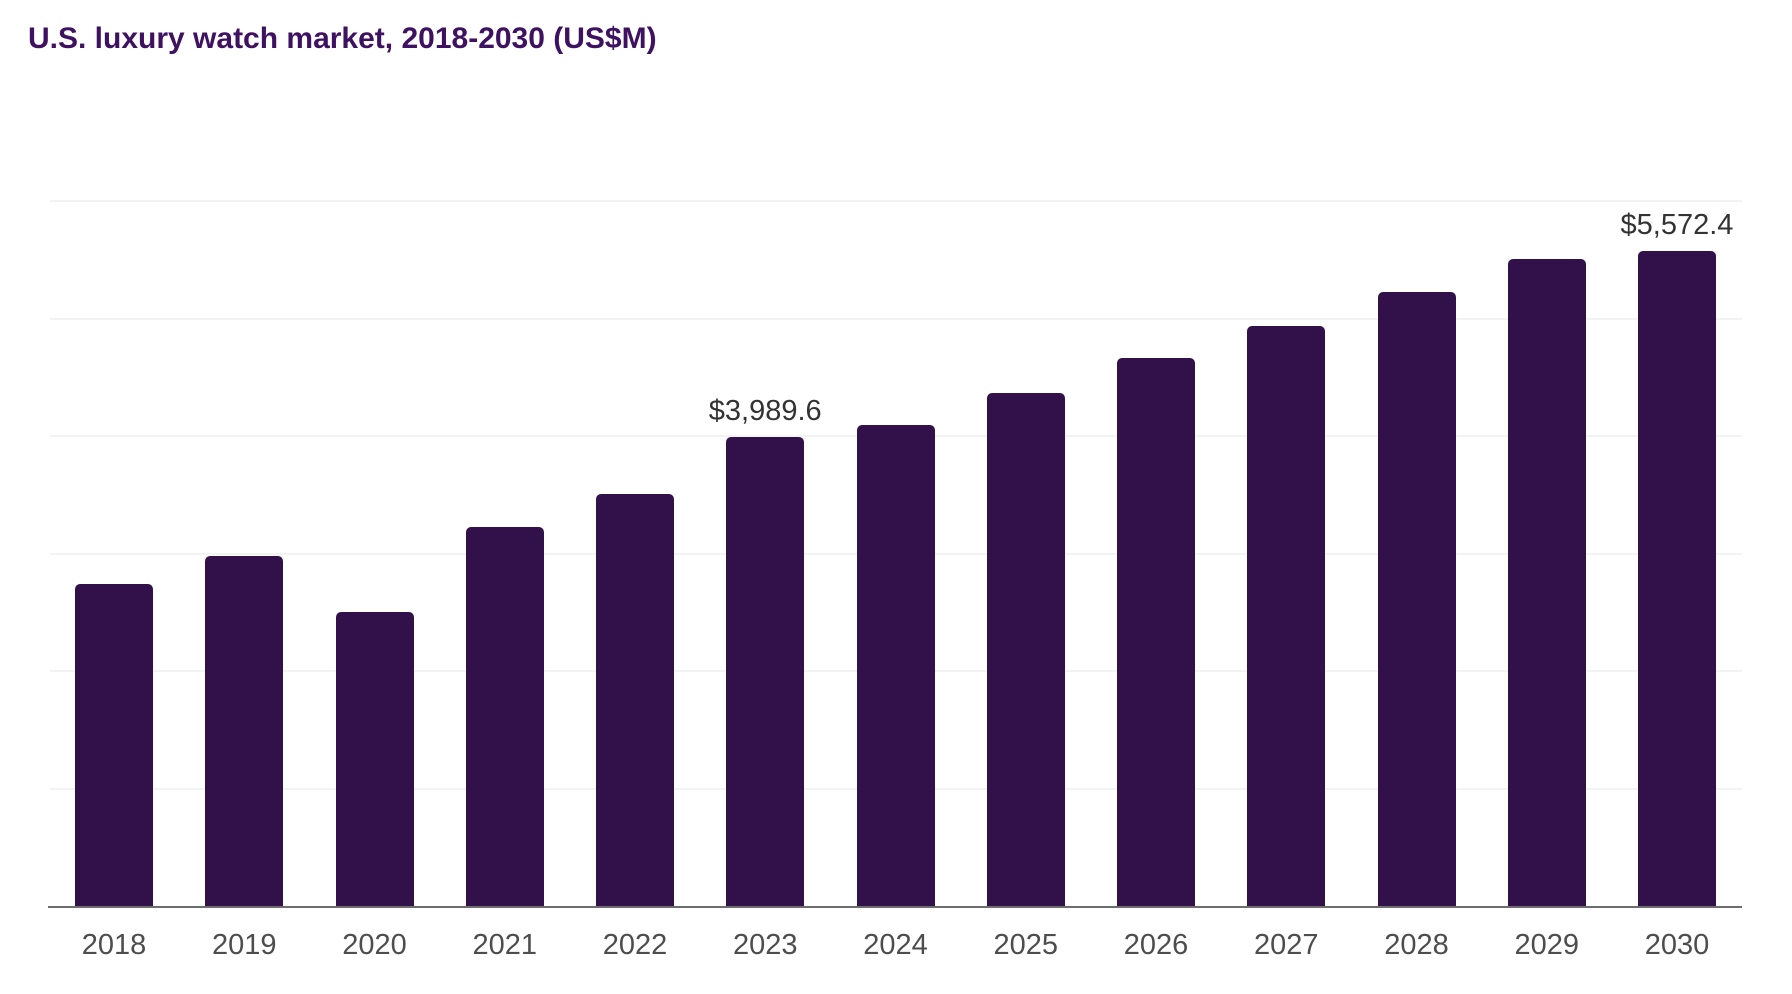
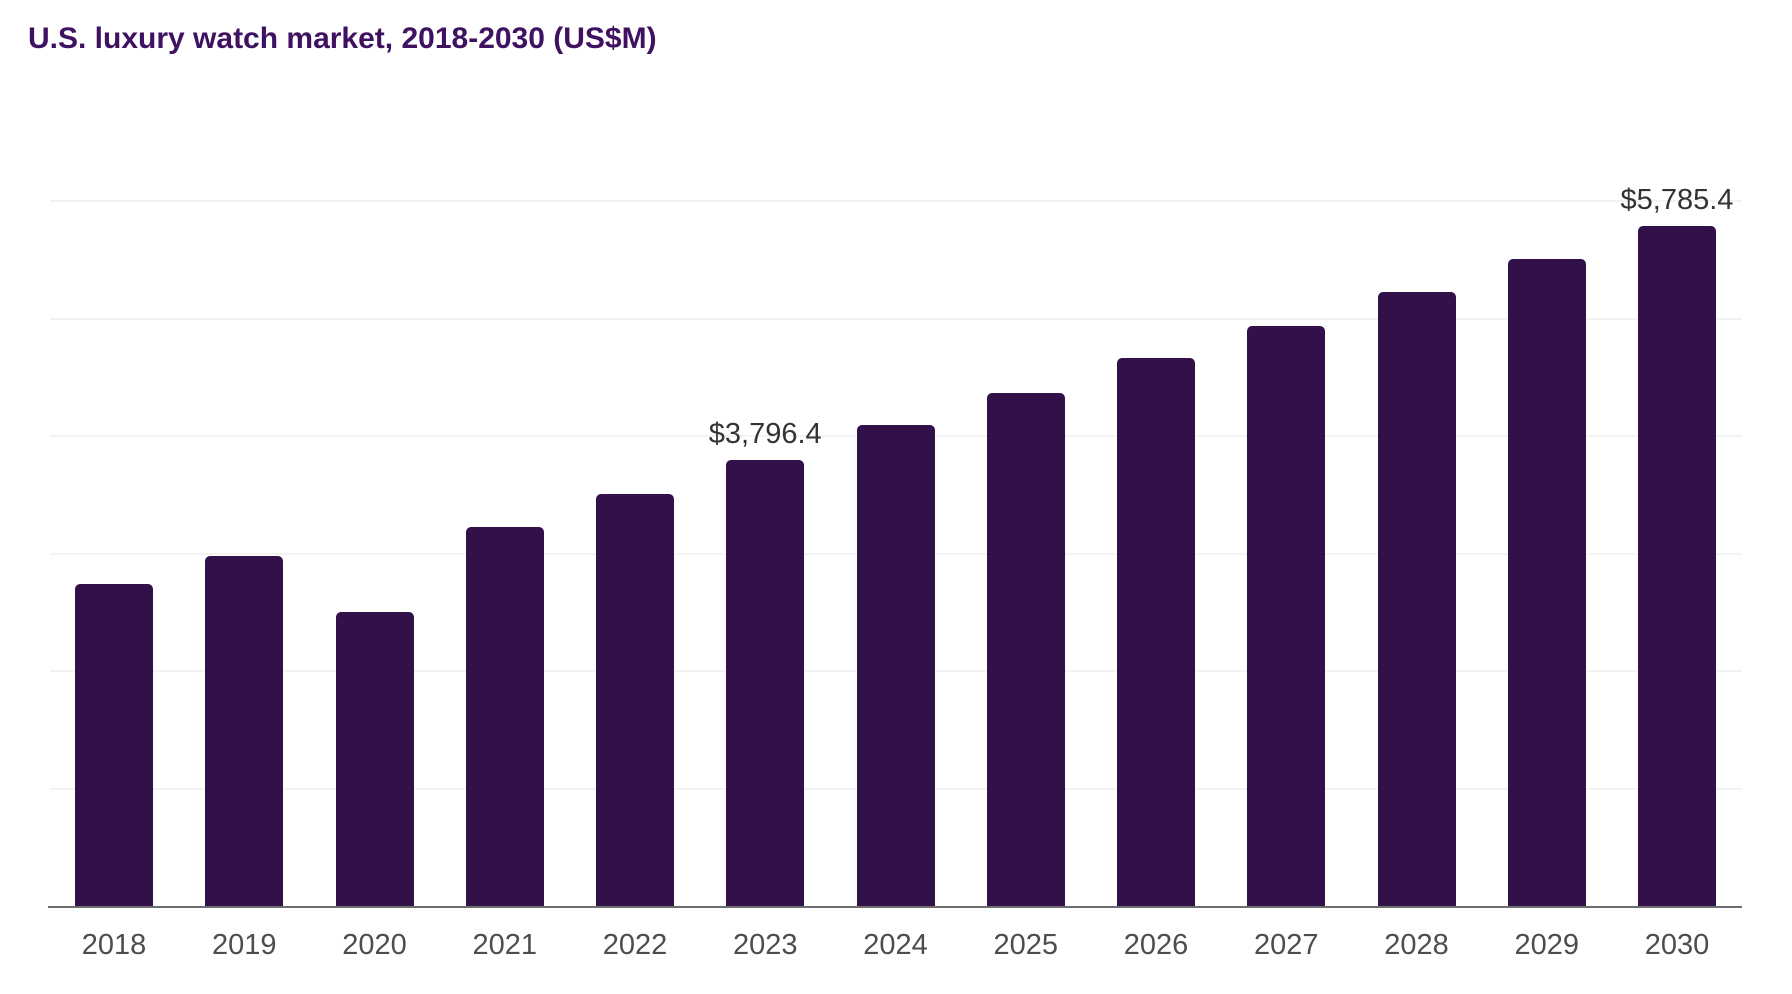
2023: $3,989.6 -> $3,796.4
2030: $5,572.4 -> $5,785.4
